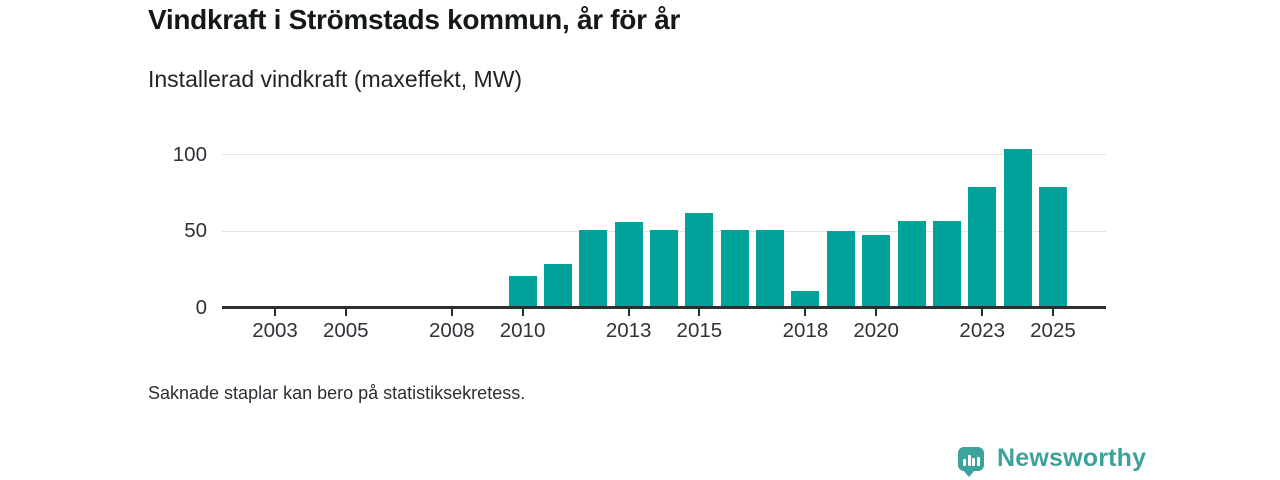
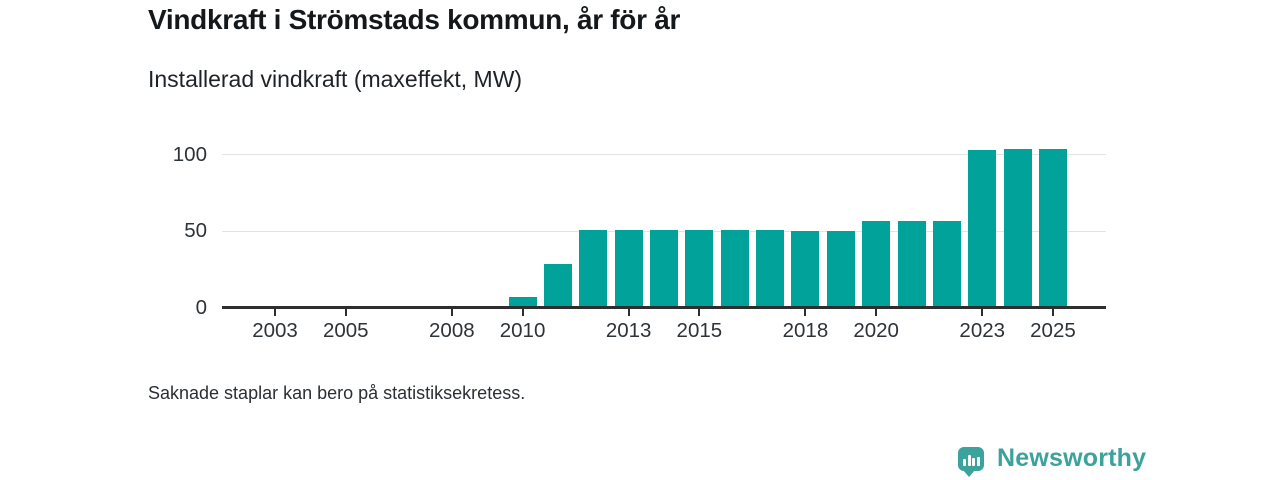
2010: 21 -> 7
2013: 56 -> 51
2015: 62 -> 51
2018: 11 -> 50
2020: 48 -> 57
2023: 79 -> 103
2025: 79 -> 104
